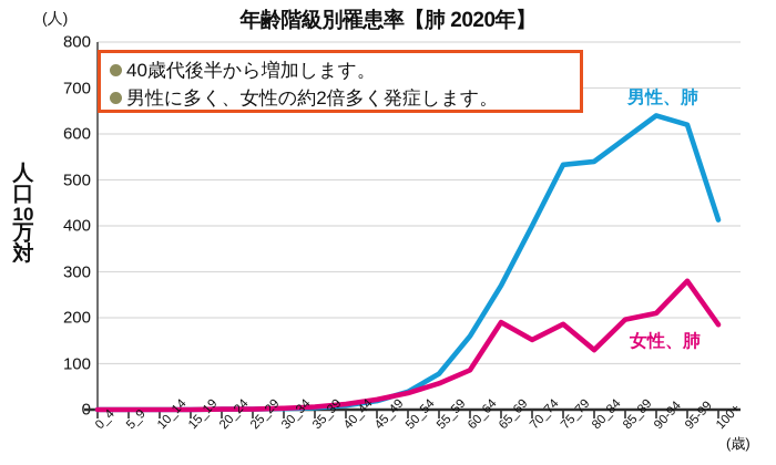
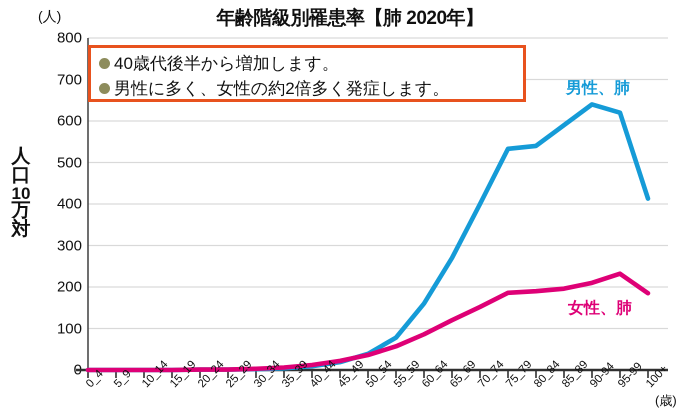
女性、肺/65_69: 190 -> 120
女性、肺/80_84: 130 -> 190
女性、肺/95-99: 280 -> 230
